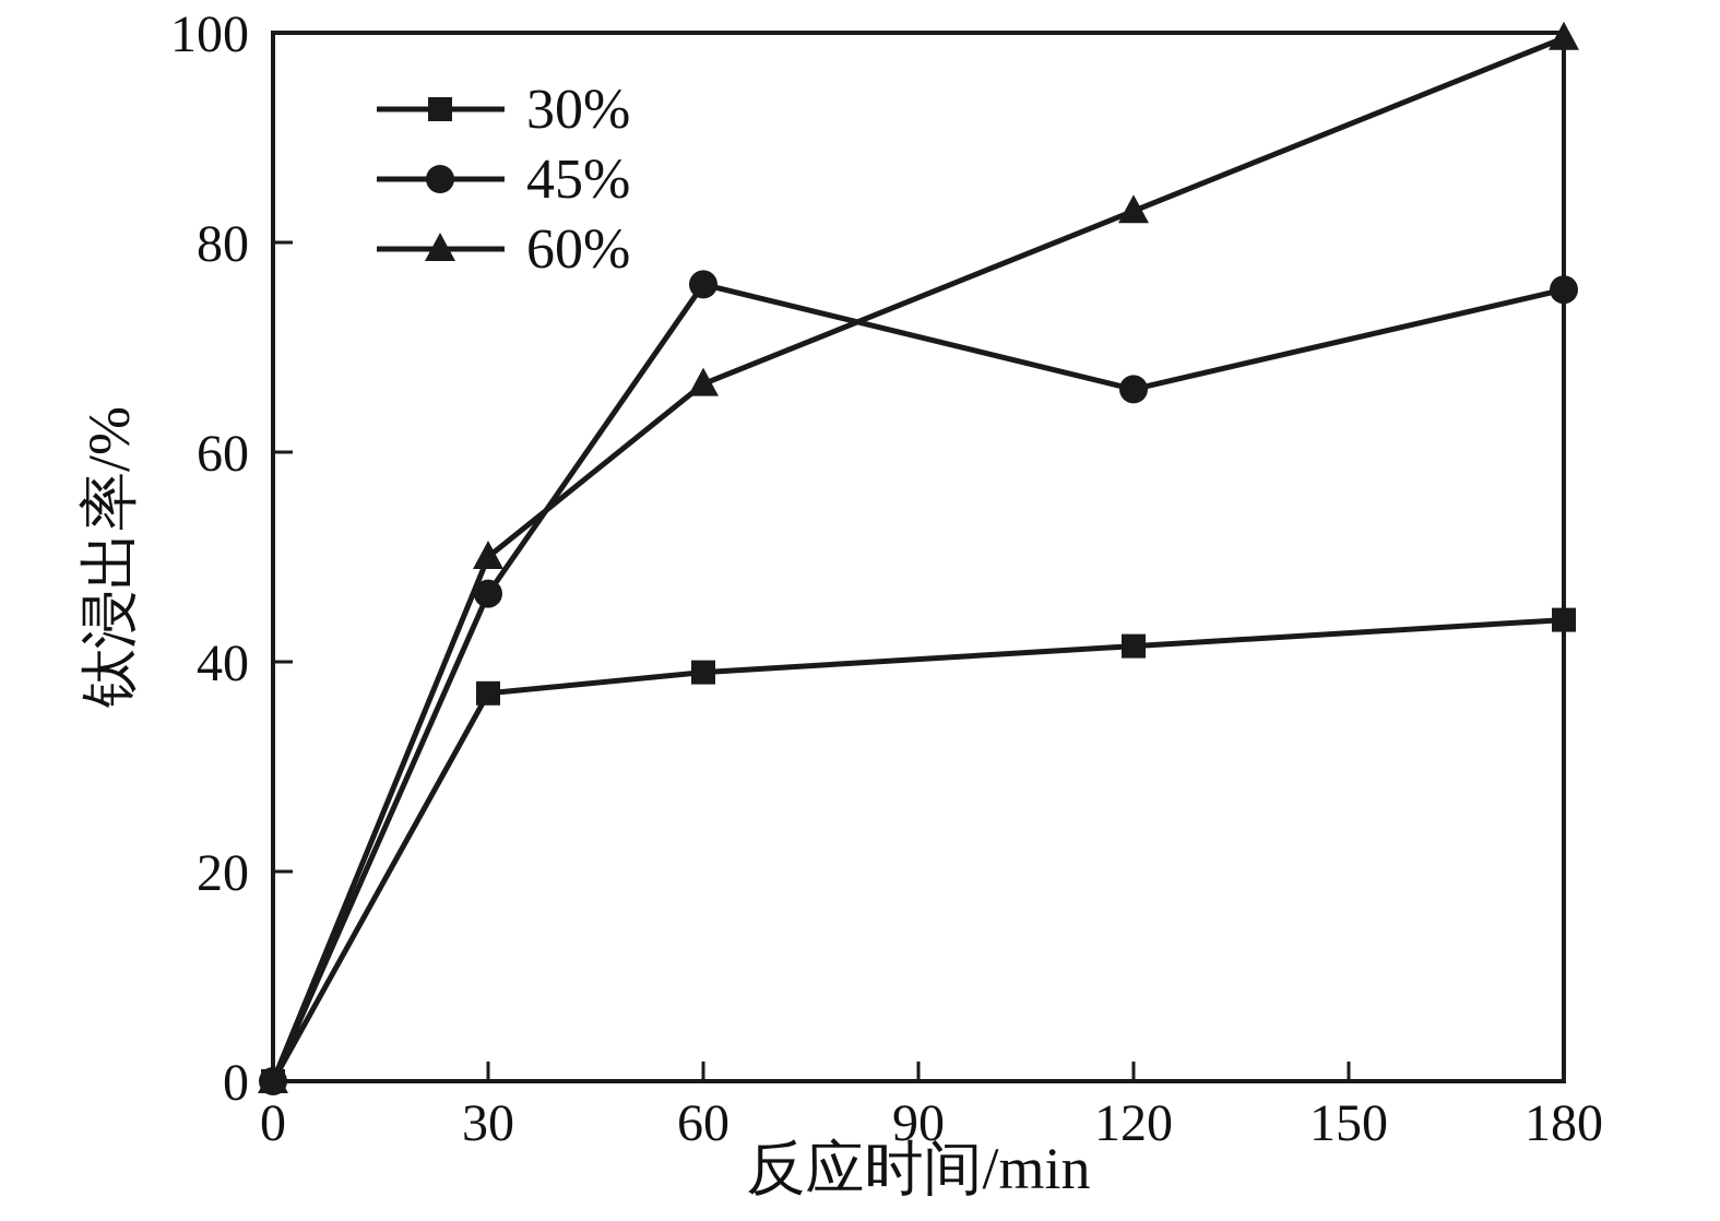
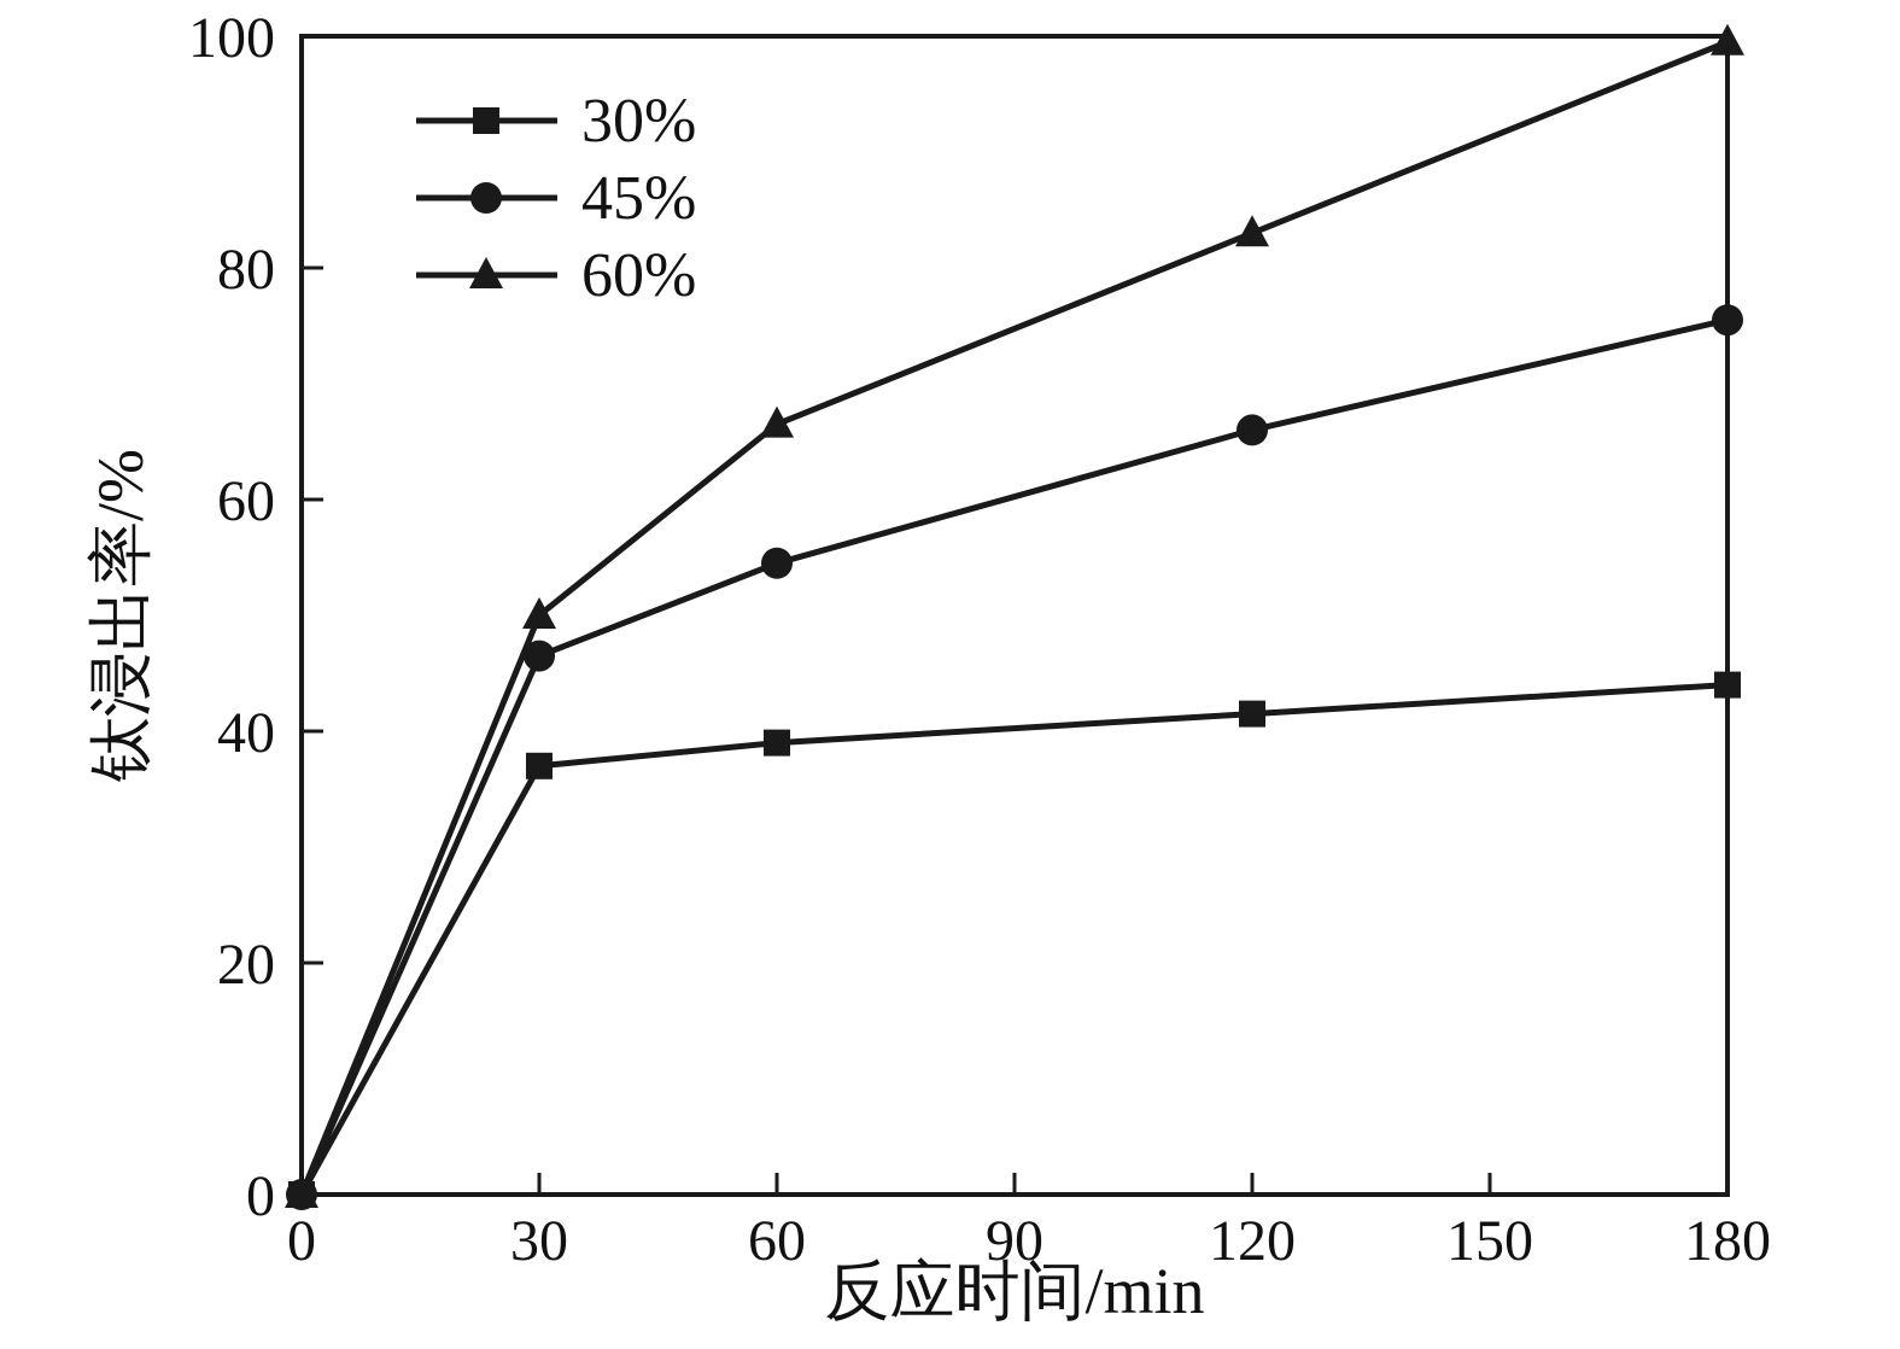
45%/60: 76 -> 54
